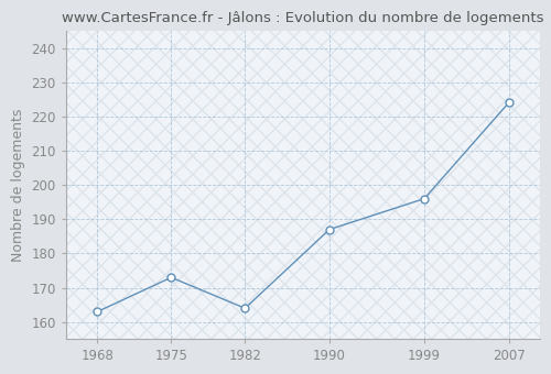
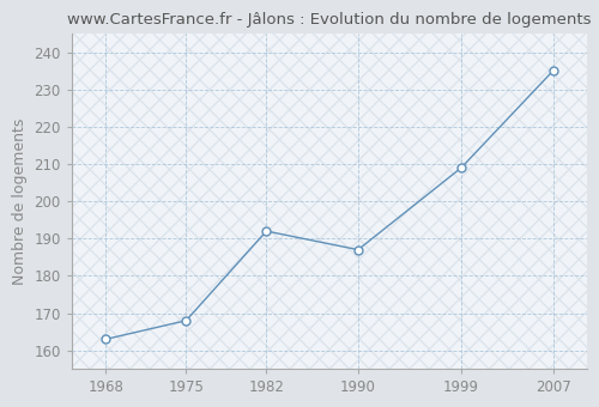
1975: 173 -> 168
1982: 164 -> 192
1999: 196 -> 209
2007: 224 -> 235
